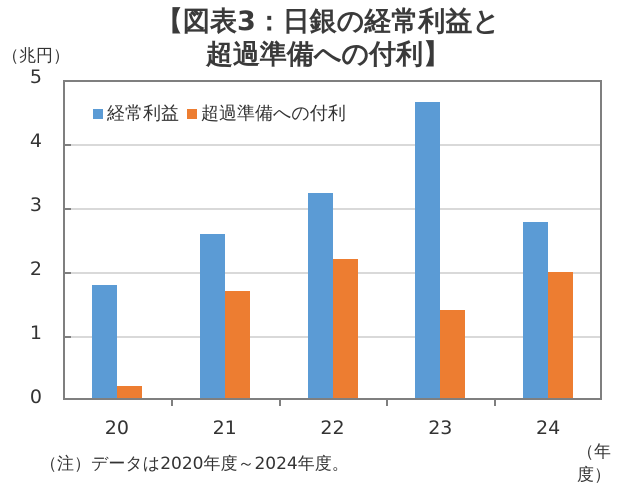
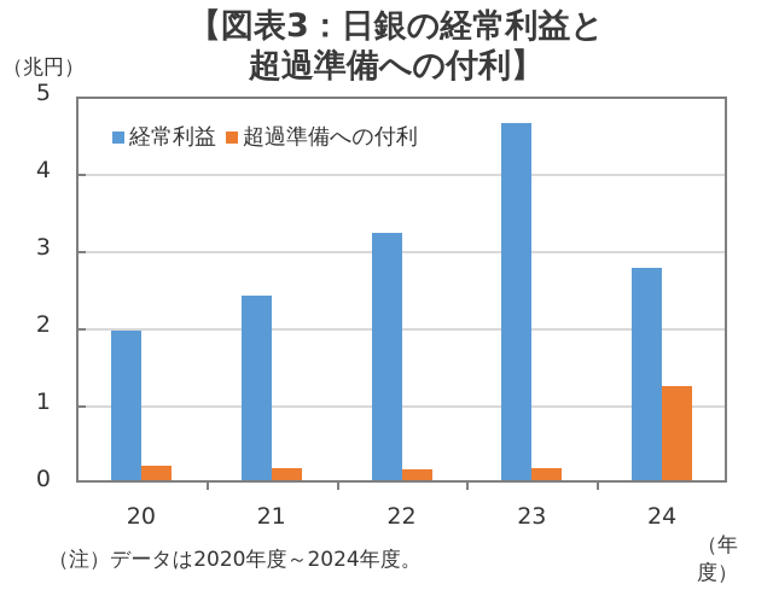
経常利益/20: 1.8 -> 2.0
経常利益/21: 2.6 -> 2.4
超過準備への付利/21: 1.7 -> 0.2
超過準備への付利/22: 2.2 -> 0.2
超過準備への付利/23: 1.4 -> 0.2
超過準備への付利/24: 2.0 -> 1.2
